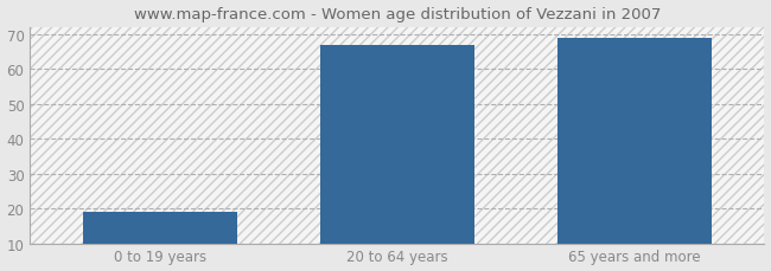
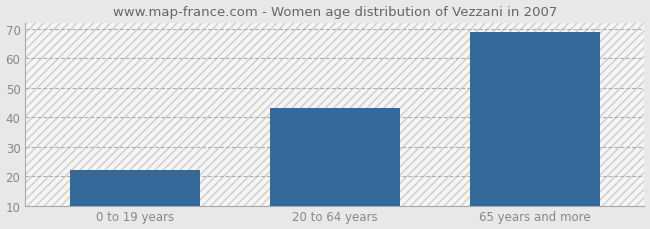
0 to 19 years: 19 -> 22
20 to 64 years: 67 -> 43
